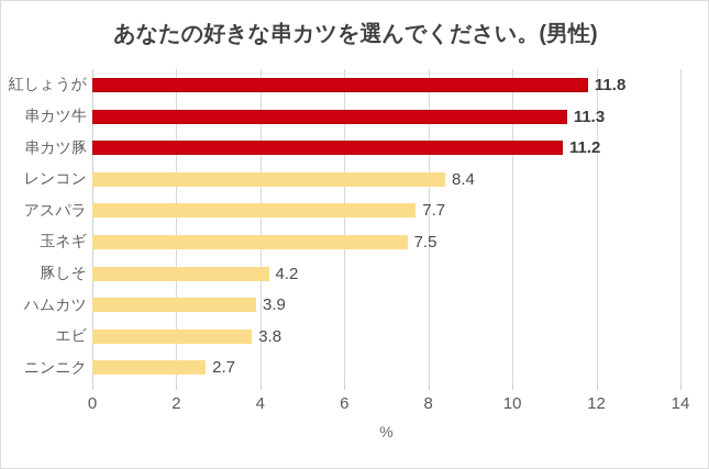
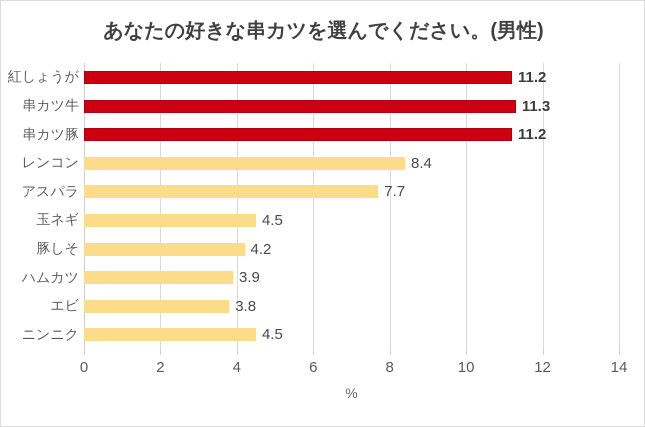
紅しょうが: 11.8 -> 11.2
玉ネギ: 7.5 -> 4.5
ニンニク: 2.7 -> 4.5
